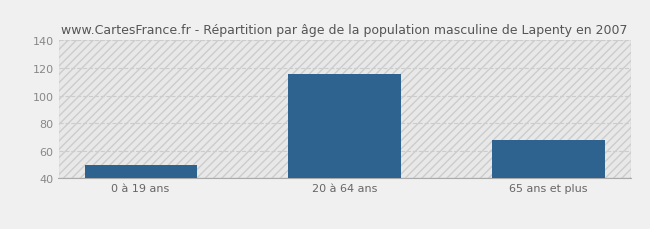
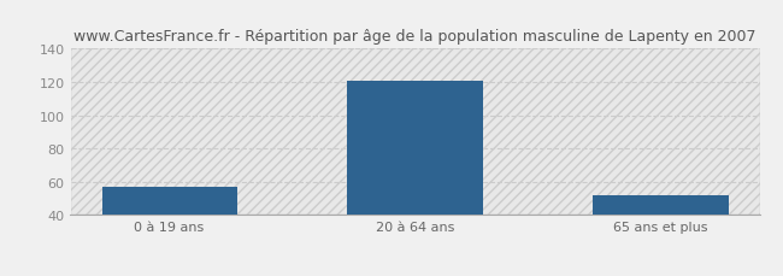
0 à 19 ans: 50 -> 57
20 à 64 ans: 116 -> 121
65 ans et plus: 68 -> 52
